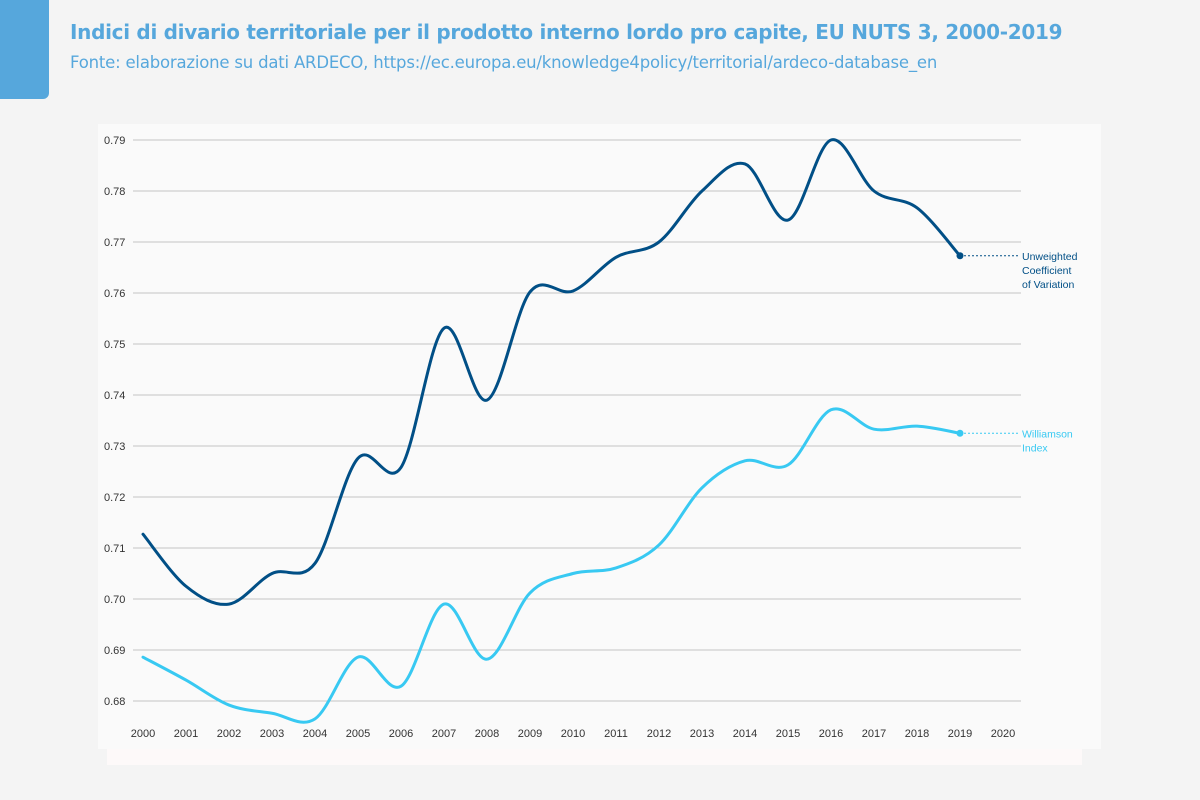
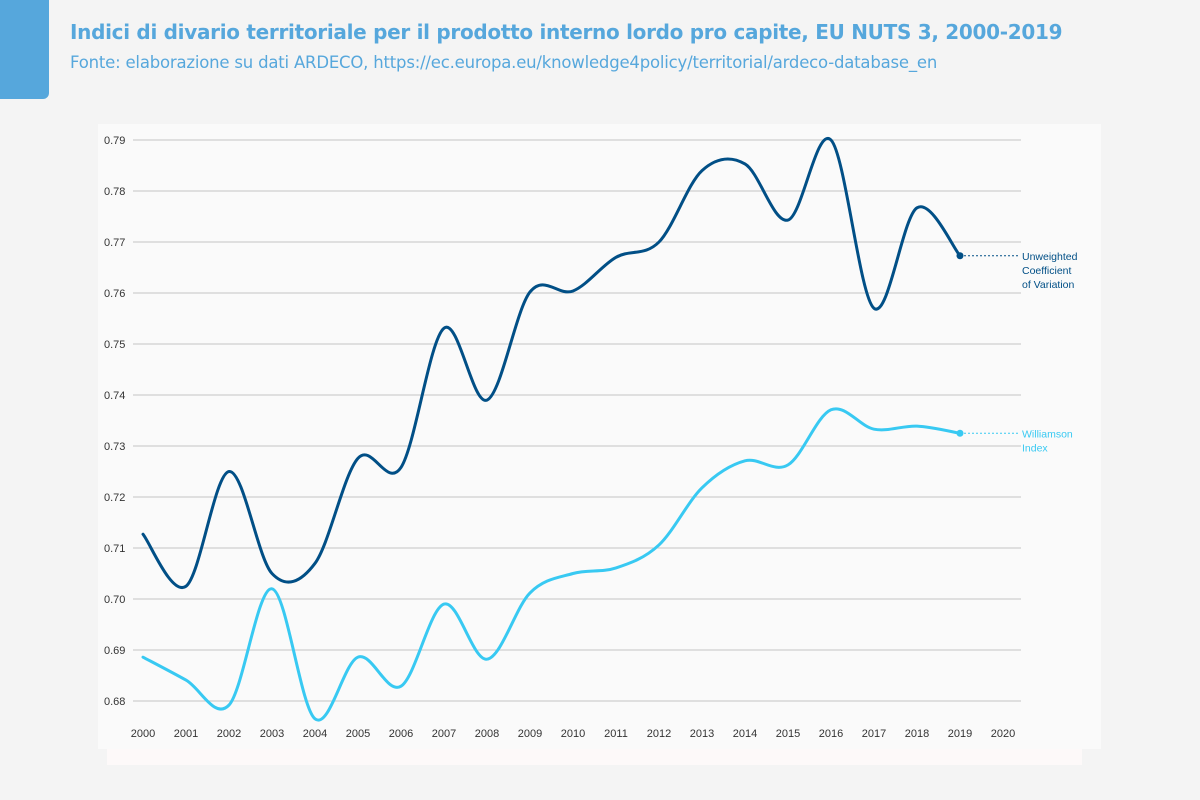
Unweighted Coefficient of Variation/2002: 0.699 -> 0.725
Williamson Index/2003: 0.678 -> 0.702
Unweighted Coefficient of Variation/2013: 0.780 -> 0.784
Unweighted Coefficient of Variation/2017: 0.780 -> 0.757
